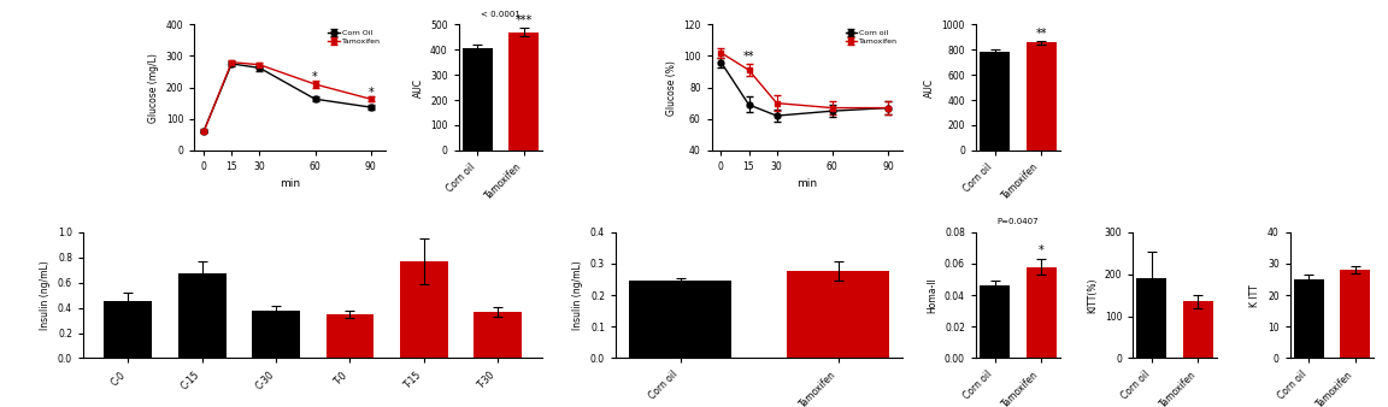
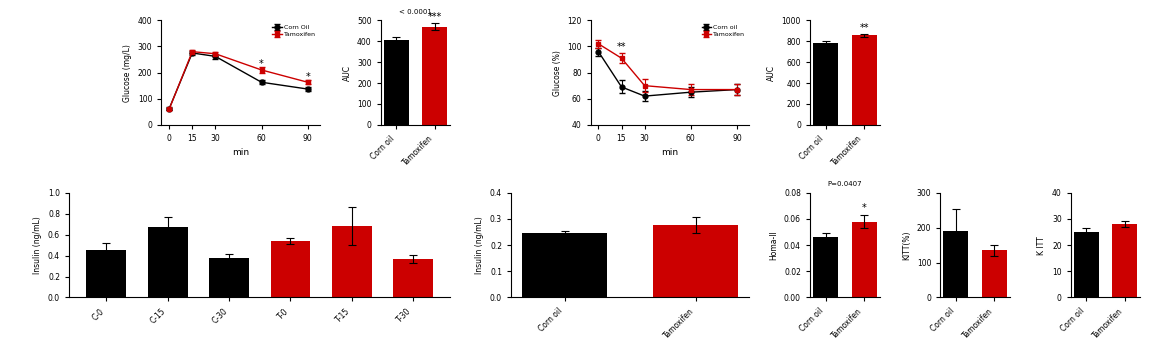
T-0: 0.35 -> 0.54
T-15: 0.77 -> 0.68
